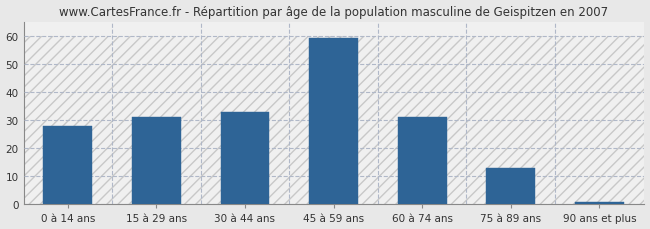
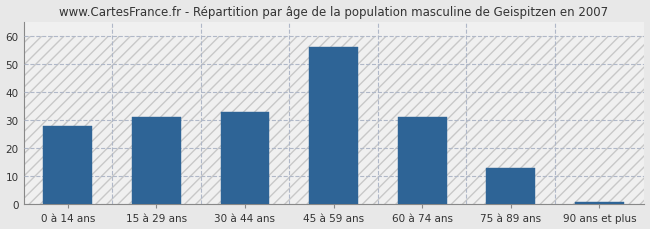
45 à 59 ans: 59 -> 56
